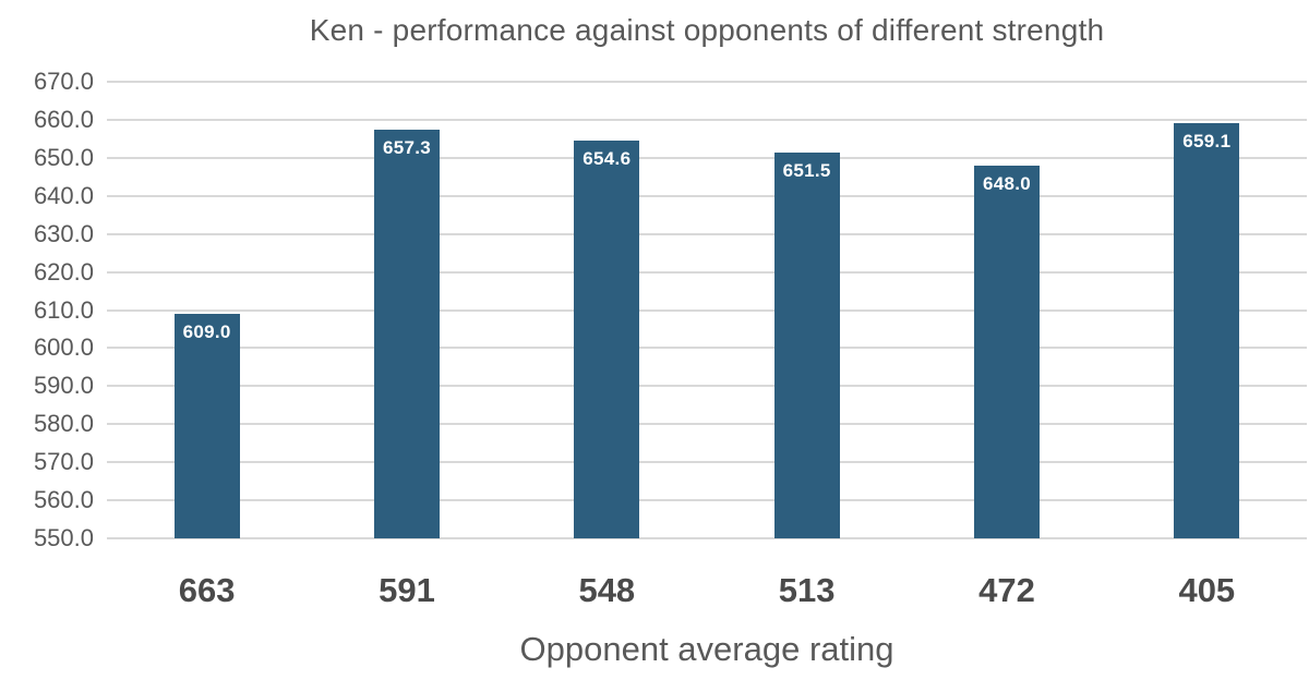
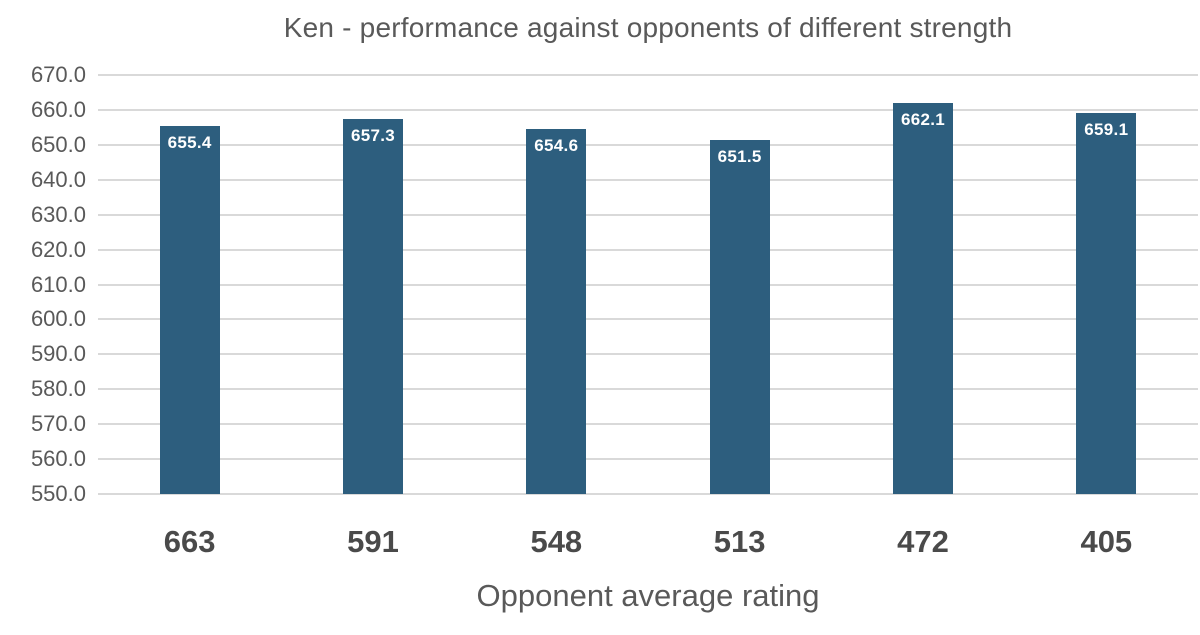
663: 609.0 -> 655.4
472: 648.0 -> 662.1
